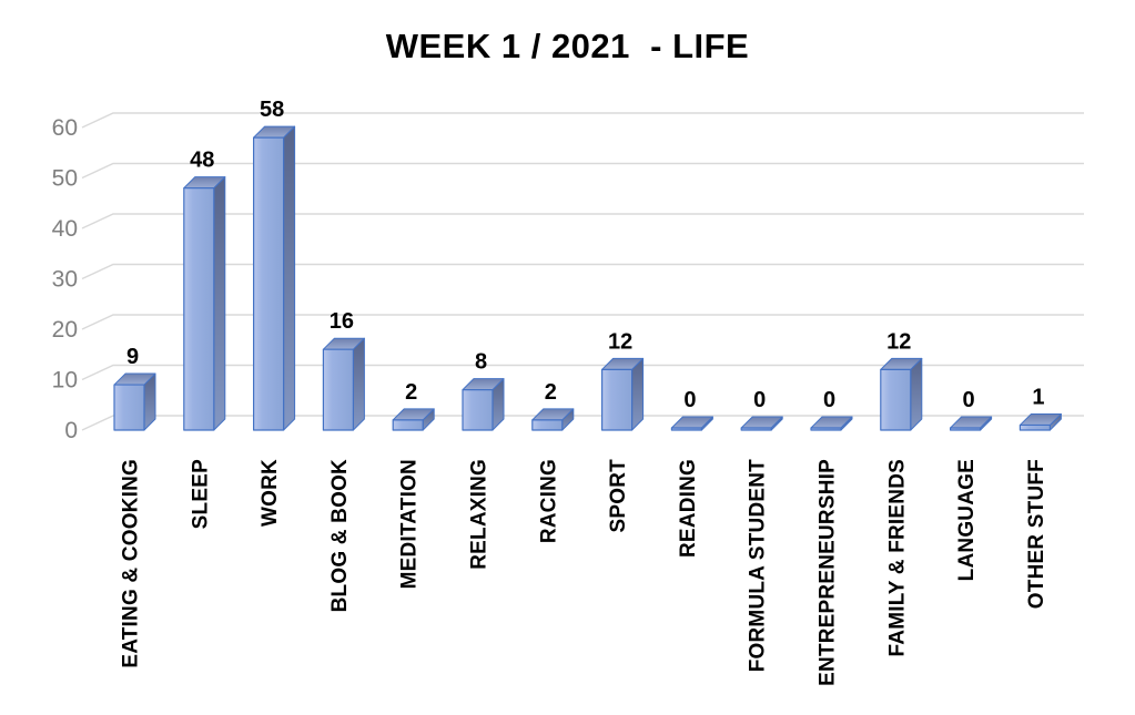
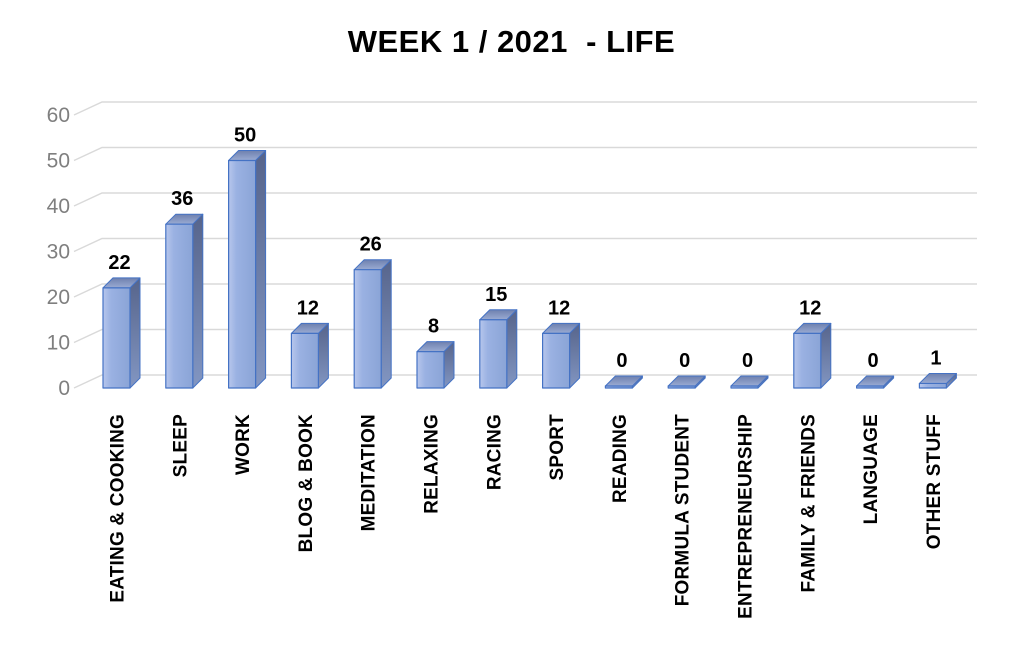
EATING & COOKING: 9 -> 22
SLEEP: 48 -> 36
WORK: 58 -> 50
BLOG & BOOK: 16 -> 12
MEDITATION: 2 -> 26
RACING: 2 -> 15
